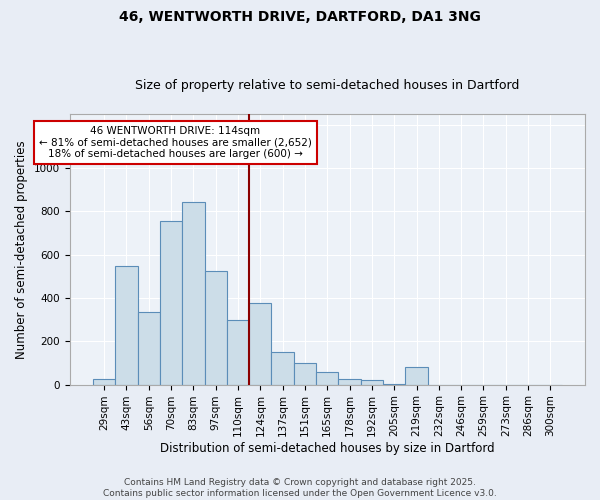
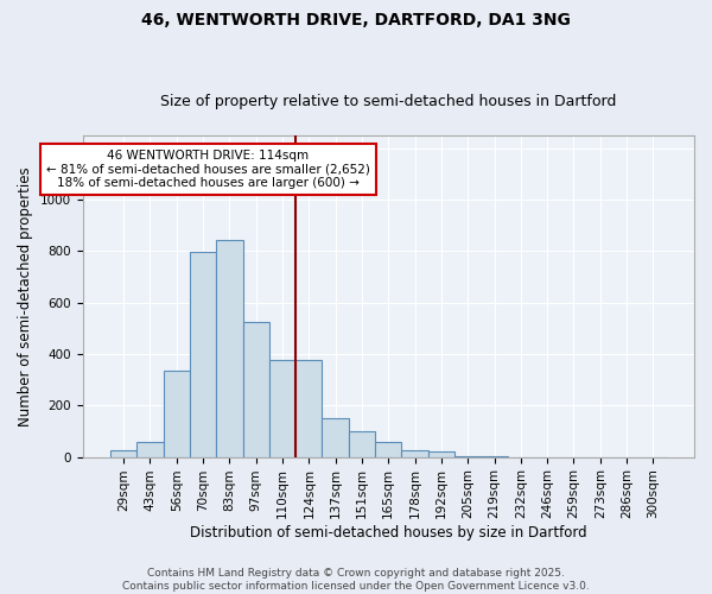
43sqm: 550 -> 60
70sqm: 755 -> 795
110sqm: 300 -> 375
219sqm: 80 -> 5
